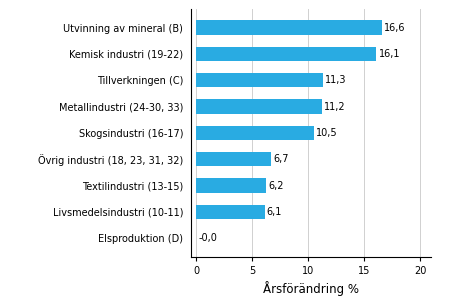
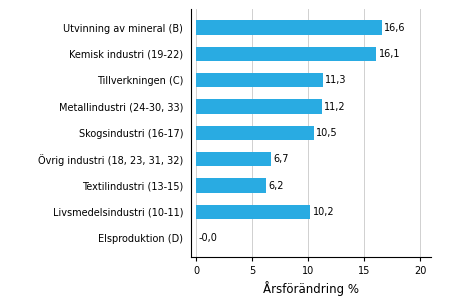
Livsmedelsindustri (10-11): 6,1 -> 10,2
